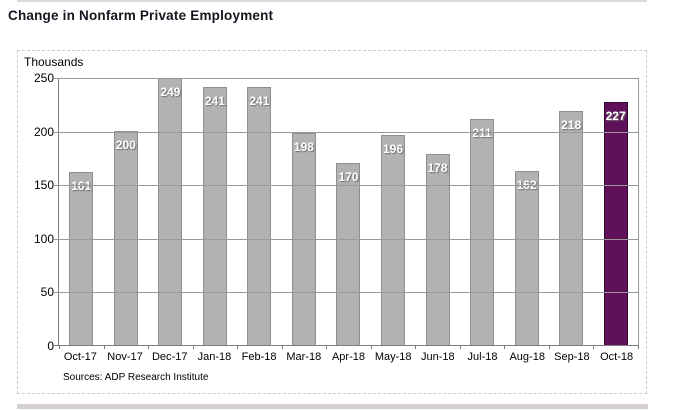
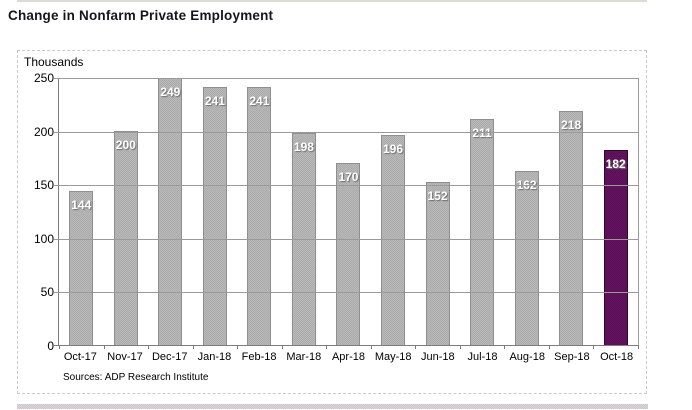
Oct-17: 161 -> 144
Jun-18: 178 -> 152
Oct-18: 227 -> 182
